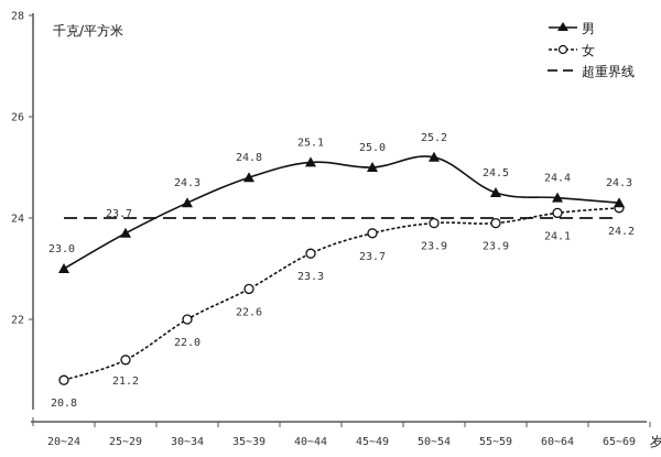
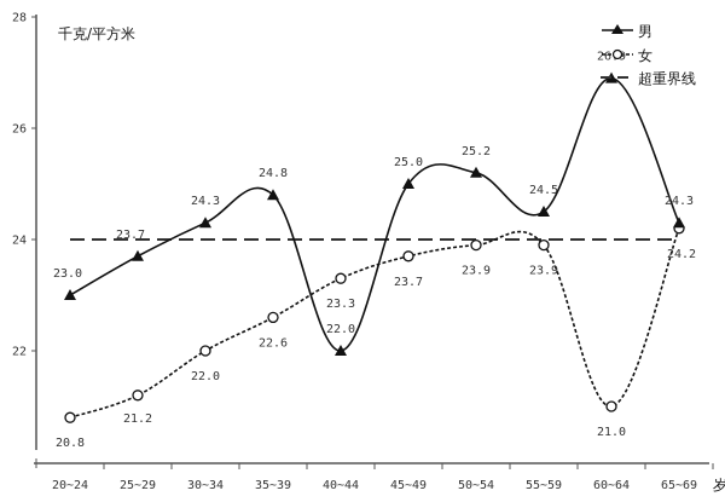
超重界线/30~34: 24 -> 22
超重界线/35~39: 24 -> 25
男/40~44: 25.1 -> 22.0
超重界线/55~59: 24 -> 23
男/60~64: 24.4 -> 26.9
女/60~64: 24.1 -> 21.0
超重界线/60~64: 24 -> 25
